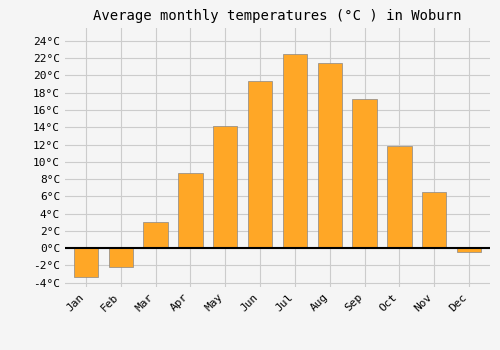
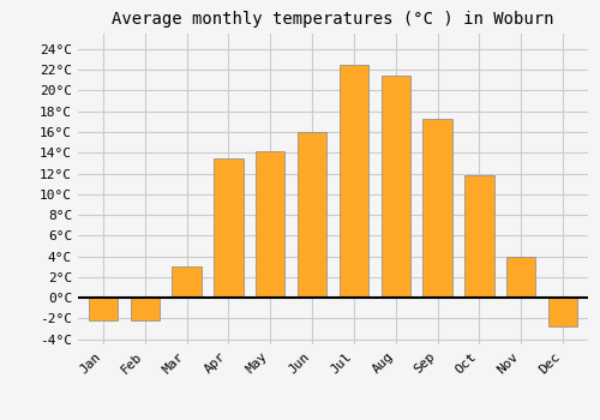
Jan: -3.3°C -> -2.2°C
Apr: 8.7°C -> 13.4°C
Jun: 19.4°C -> 16.0°C
Nov: 6.5°C -> 4.0°C
Dec: -0.4°C -> -2.8°C
